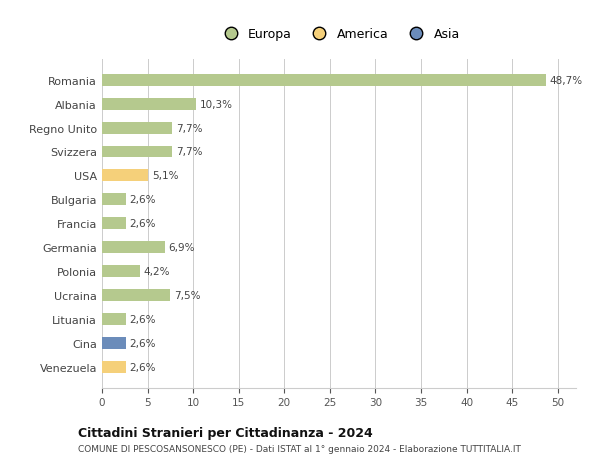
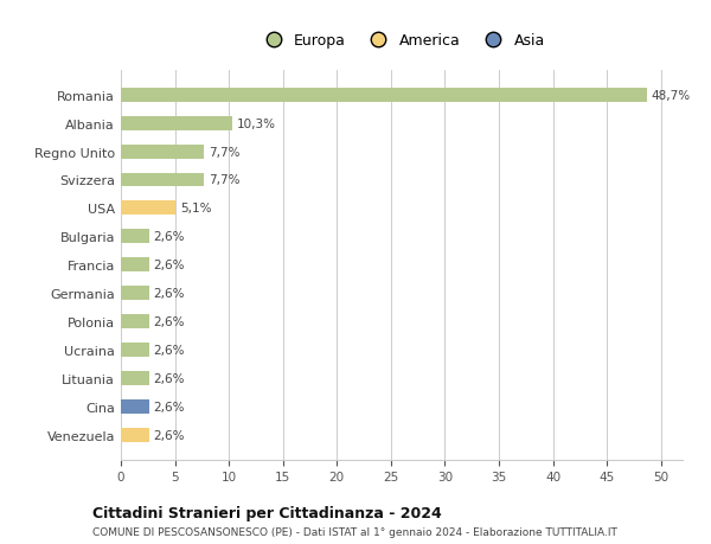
Germania: 6,9% -> 2,6%
Polonia: 4,2% -> 2,6%
Ucraina: 7,5% -> 2,6%
